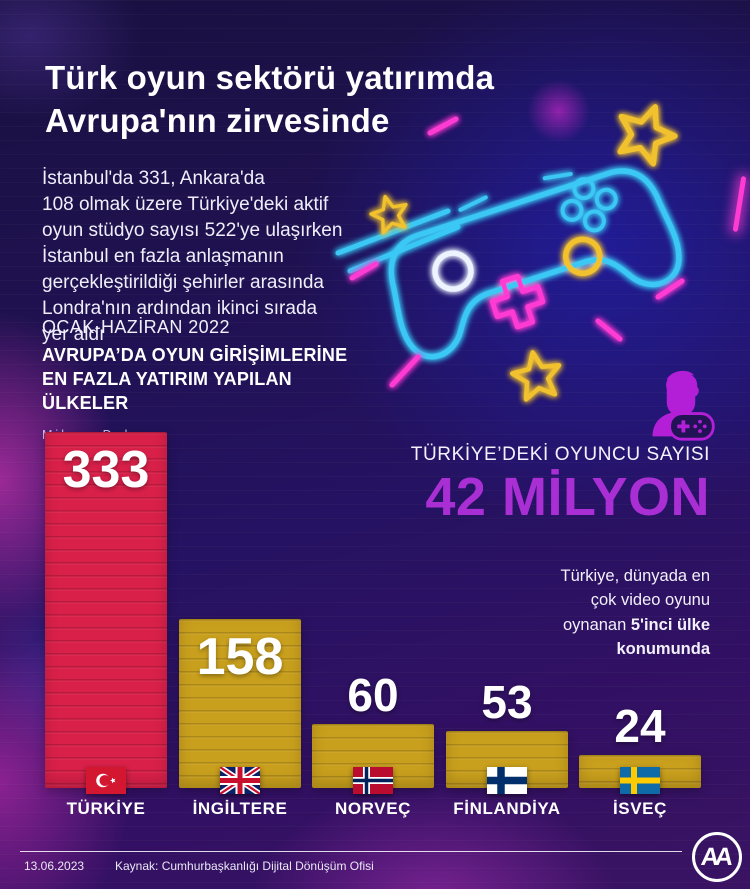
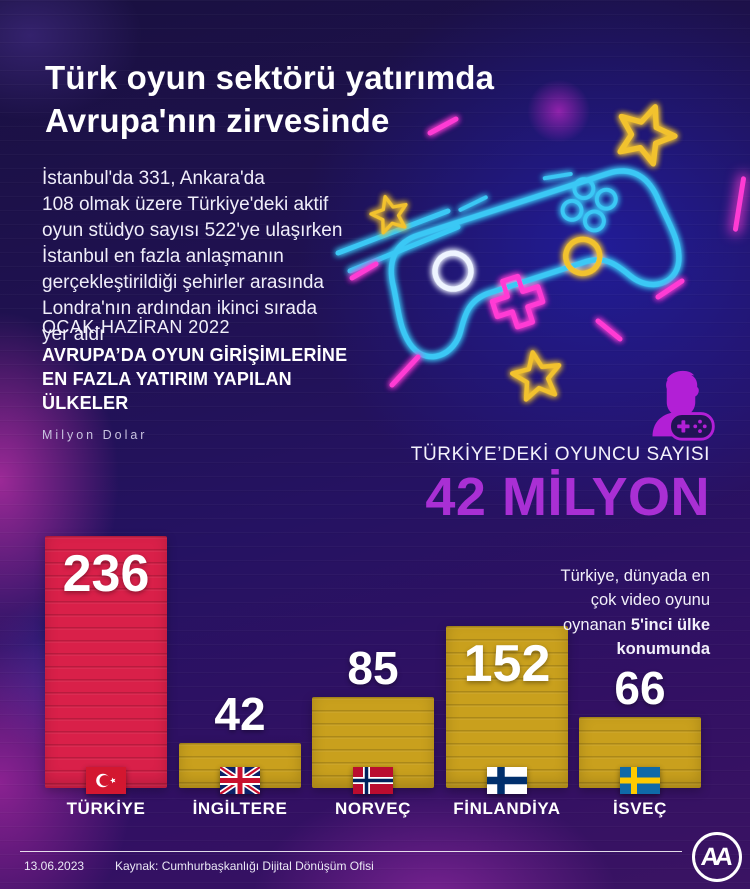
TÜRKİYE: 333 -> 236
İNGİLTERE: 158 -> 42
NORVEÇ: 60 -> 85
FİNLANDİYA: 53 -> 152
İSVEÇ: 24 -> 66
